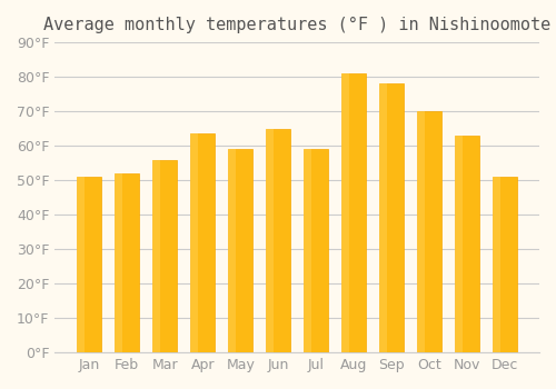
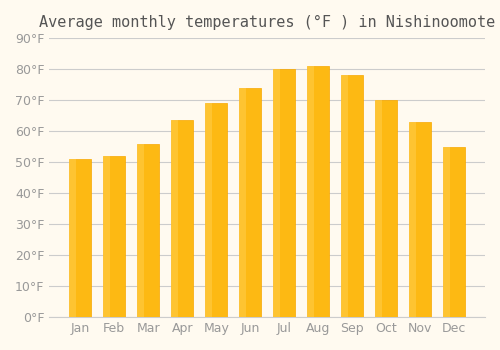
May: 59.0°F -> 69.0°F
Jun: 65.0°F -> 74.0°F
Jul: 59.0°F -> 80.0°F
Dec: 51.0°F -> 55.0°F
